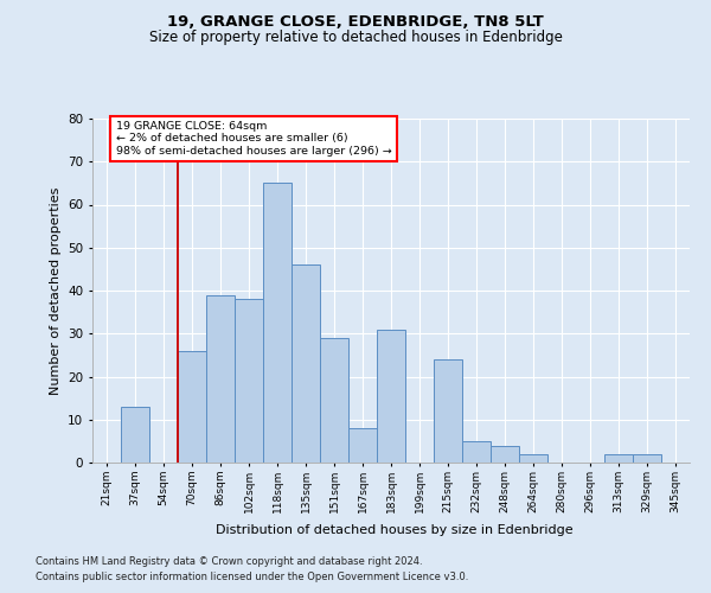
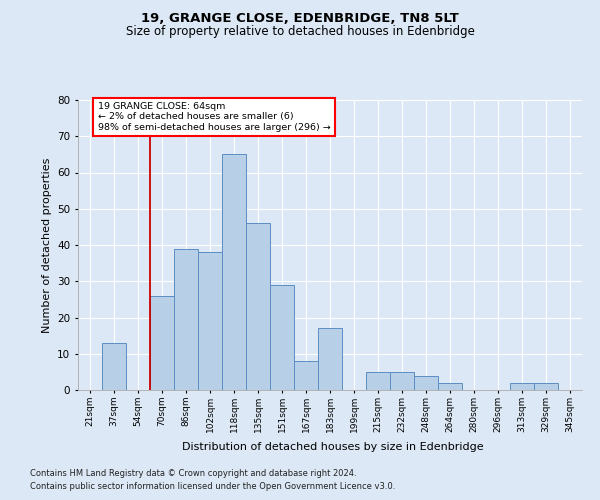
183sqm: 31 -> 17
215sqm: 24 -> 5
